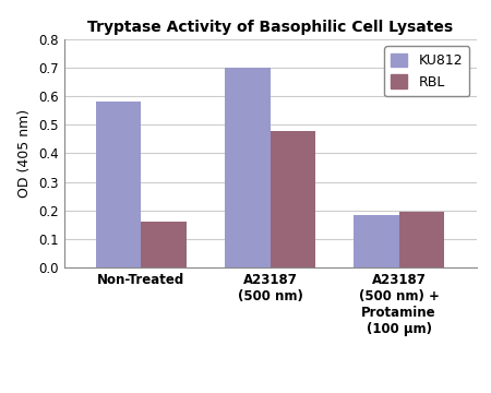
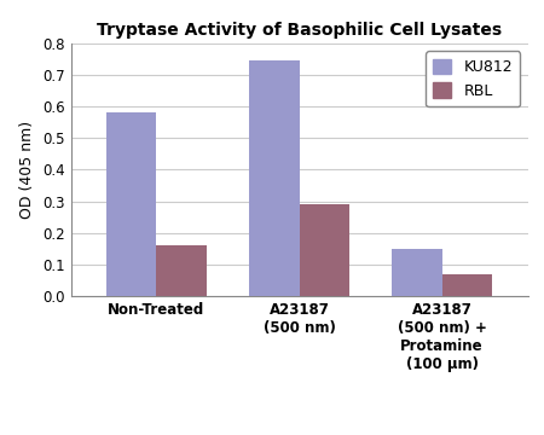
KU812/A23187 (500 nm): 0.700 -> 0.745
RBL/A23187 (500 nm): 0.480 -> 0.290
KU812/A23187 (500 nm) + Protamine (100 μm): 0.185 -> 0.148
RBL/A23187 (500 nm) + Protamine (100 μm): 0.195 -> 0.068
